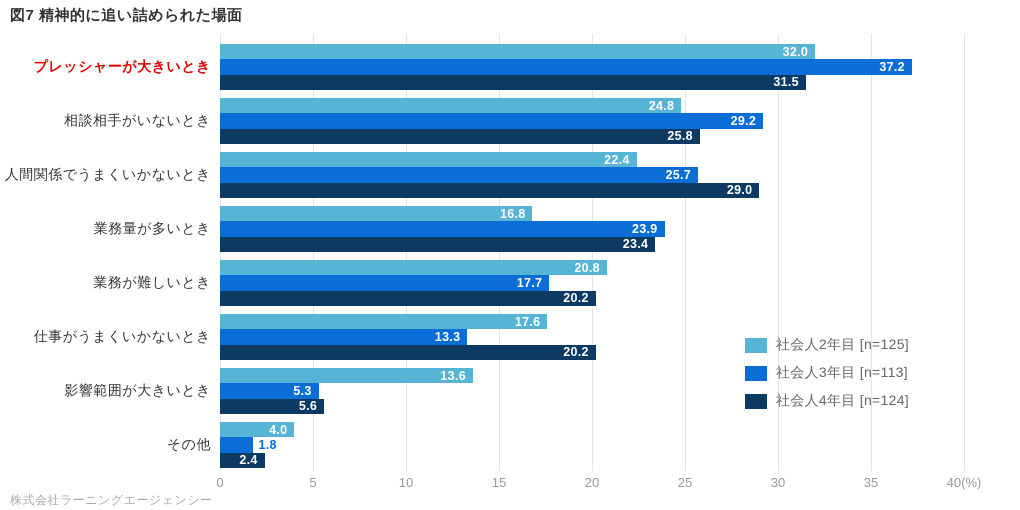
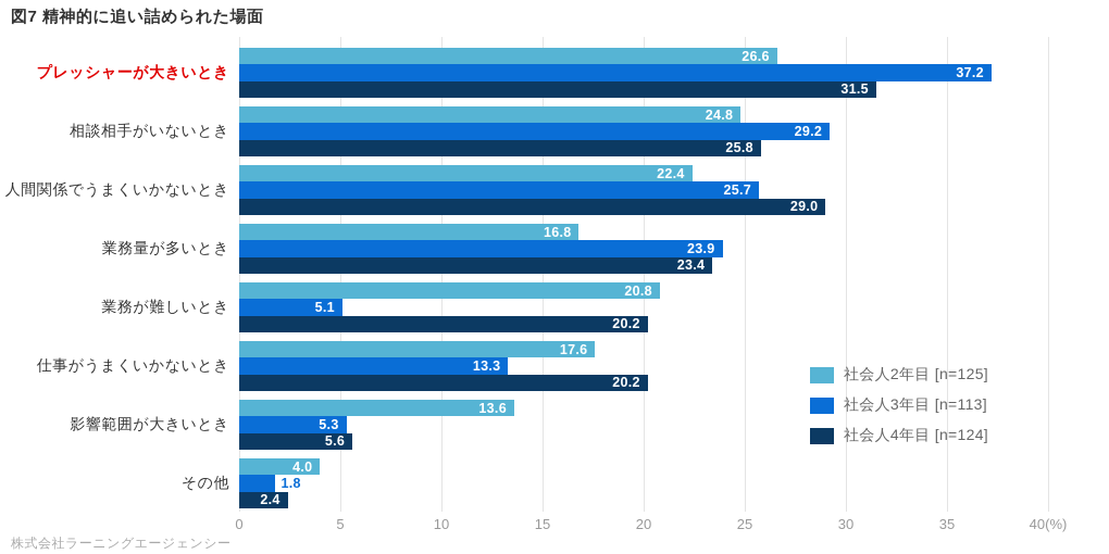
社会人2年目 [n=125]/プレッシャーが大きいとき: 32.0 -> 26.6
社会人3年目 [n=113]/業務が難しいとき: 17.7 -> 5.1
